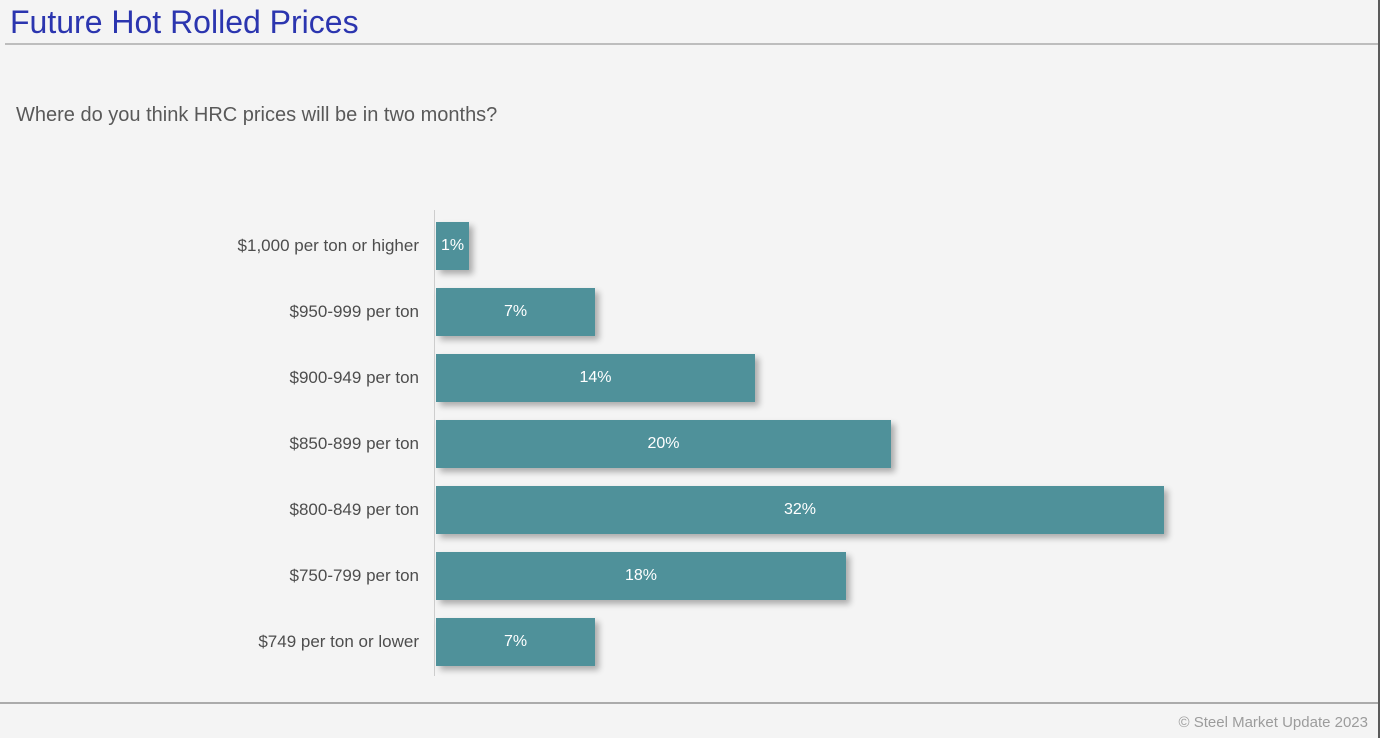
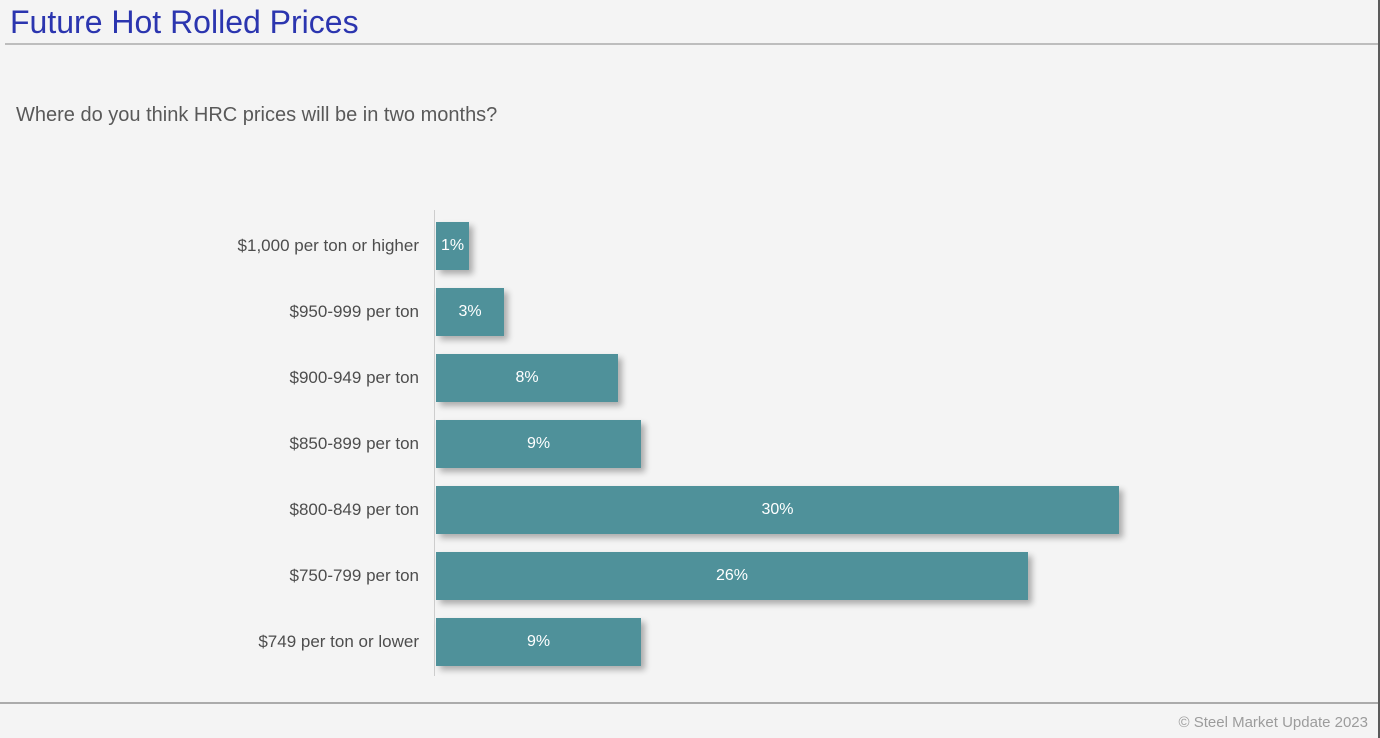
$950-999 per ton: 7% -> 3%
$900-949 per ton: 14% -> 8%
$850-899 per ton: 20% -> 9%
$800-849 per ton: 32% -> 30%
$750-799 per ton: 18% -> 26%
$749 per ton or lower: 7% -> 9%
